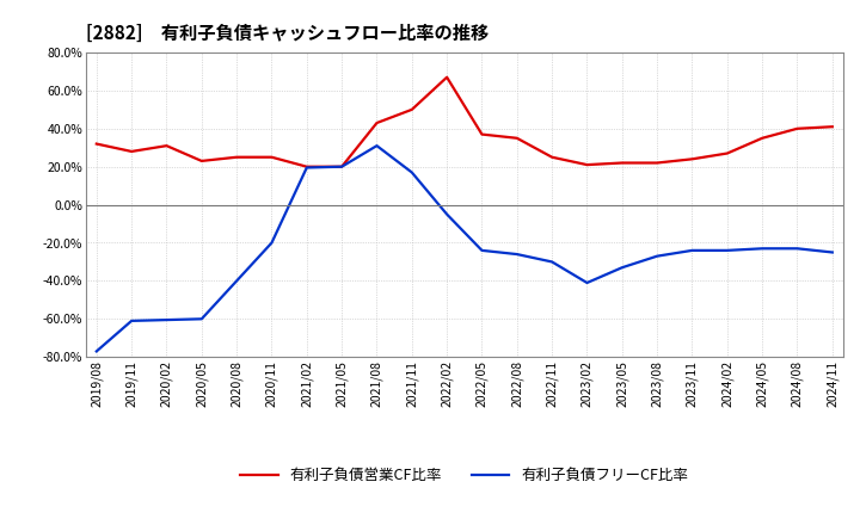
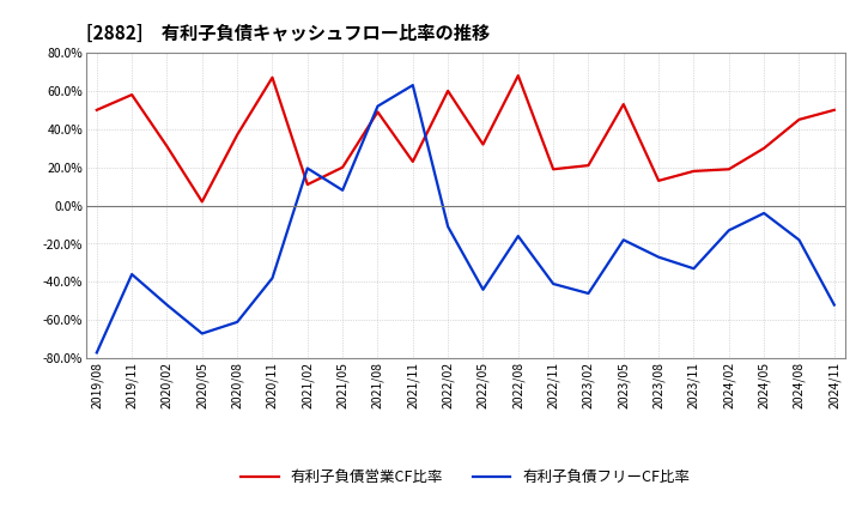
有利子負債営業CF比率/2019/08: 32% -> 50%
有利子負債営業CF比率/2019/11: 28% -> 58%
有利子負債フリーCF比率/2019/11: -61% -> -36%
有利子負債フリーCF比率/2020/02: -60% -> -52%
有利子負債営業CF比率/2020/05: 23% -> 2%
有利子負債フリーCF比率/2020/05: -60% -> -67%
有利子負債営業CF比率/2020/08: 25% -> 37%
有利子負債フリーCF比率/2020/08: -40% -> -61%
有利子負債営業CF比率/2020/11: 25% -> 67%
有利子負債フリーCF比率/2020/11: -20% -> -38%
有利子負債営業CF比率/2021/02: 20% -> 11%
有利子負債フリーCF比率/2021/05: 20% -> 8%
有利子負債営業CF比率/2021/08: 43% -> 49%
有利子負債フリーCF比率/2021/08: 31% -> 52%
有利子負債営業CF比率/2021/11: 50% -> 23%
有利子負債フリーCF比率/2021/11: 17% -> 63%
有利子負債営業CF比率/2022/02: 67% -> 60%
有利子負債フリーCF比率/2022/02: -5% -> -11%
有利子負債営業CF比率/2022/05: 37% -> 32%
有利子負債フリーCF比率/2022/05: -24% -> -44%
有利子負債営業CF比率/2022/08: 35% -> 68%
有利子負債フリーCF比率/2022/08: -26% -> -16%
有利子負債営業CF比率/2022/11: 25% -> 19%
有利子負債フリーCF比率/2022/11: -30% -> -41%
有利子負債フリーCF比率/2023/02: -41% -> -46%
有利子負債営業CF比率/2023/05: 22% -> 53%
有利子負債フリーCF比率/2023/05: -33% -> -18%
有利子負債営業CF比率/2023/08: 22% -> 13%
有利子負債営業CF比率/2023/11: 24% -> 18%
有利子負債フリーCF比率/2023/11: -24% -> -33%
有利子負債営業CF比率/2024/02: 27% -> 19%
有利子負債フリーCF比率/2024/02: -24% -> -13%
有利子負債営業CF比率/2024/05: 35% -> 30%
有利子負債フリーCF比率/2024/05: -23% -> -4%
有利子負債営業CF比率/2024/08: 40% -> 45%
有利子負債フリーCF比率/2024/08: -23% -> -18%
有利子負債営業CF比率/2024/11: 41% -> 50%
有利子負債フリーCF比率/2024/11: -25% -> -52%
